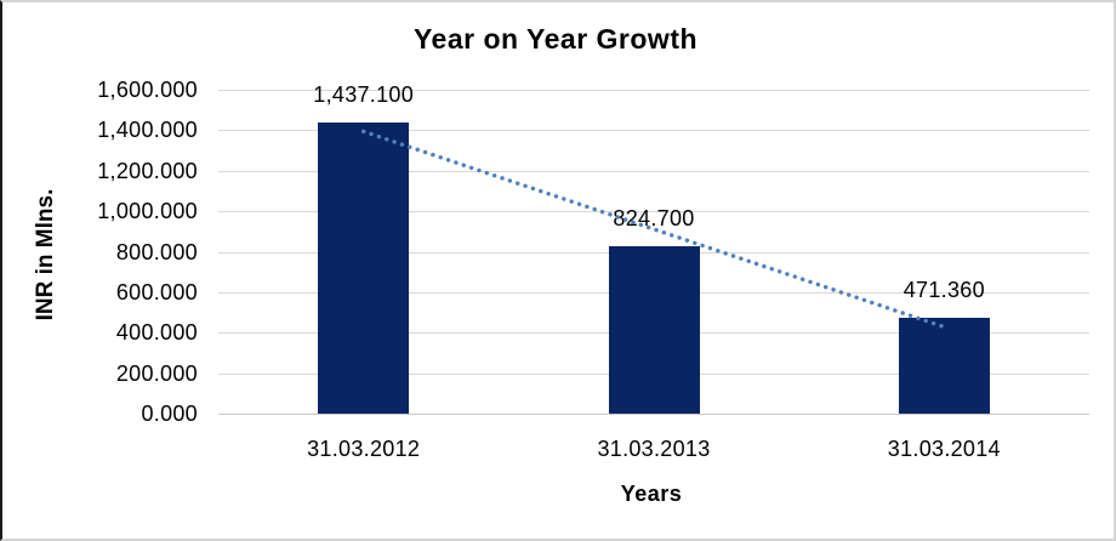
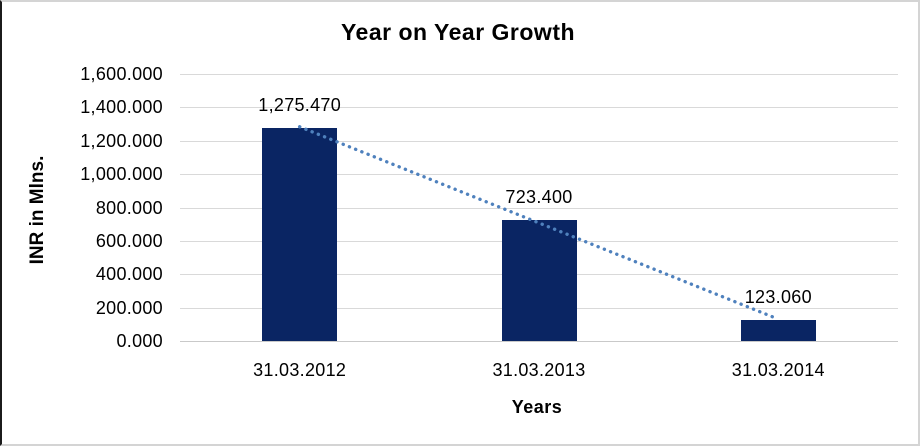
31.03.2012: 1,437.100 -> 1,275.470
31.03.2013: 824.700 -> 723.400
31.03.2014: 471.360 -> 123.060
